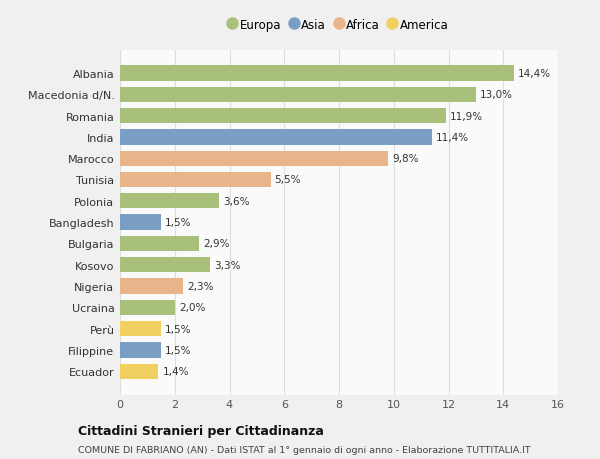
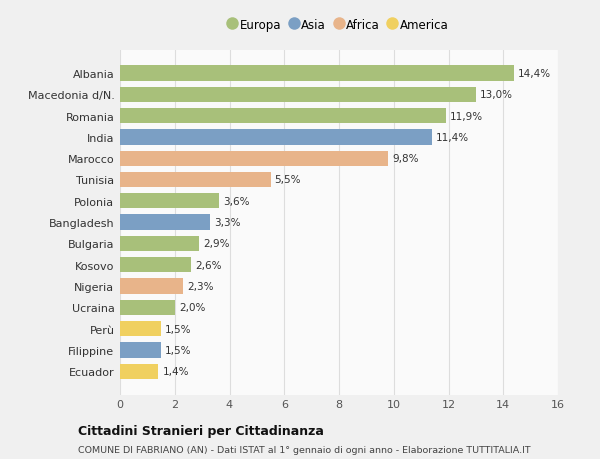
Bangladesh: 1,5% -> 3,3%
Kosovo: 3,3% -> 2,6%
